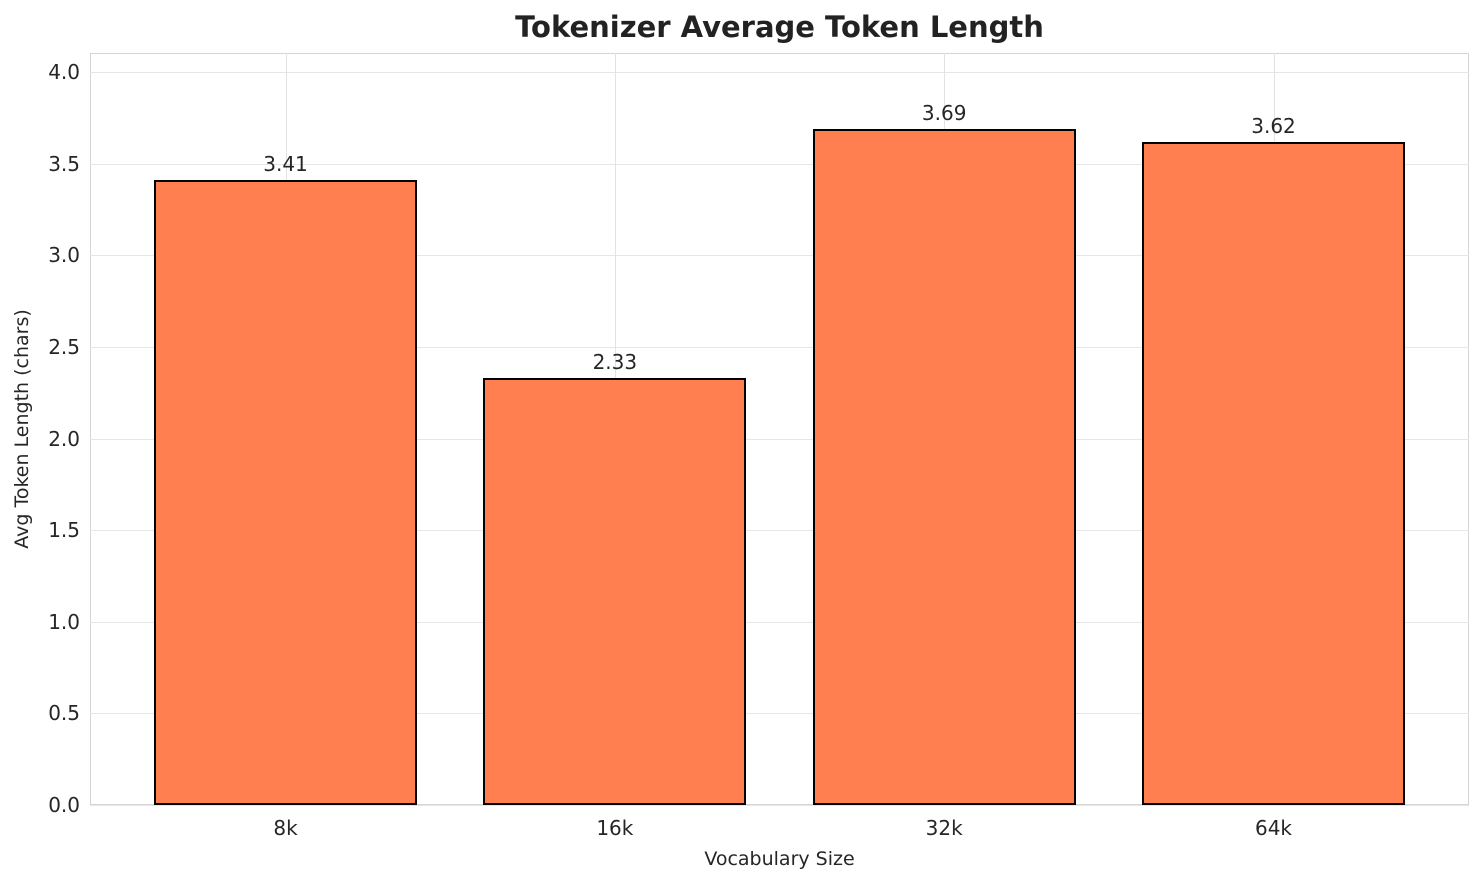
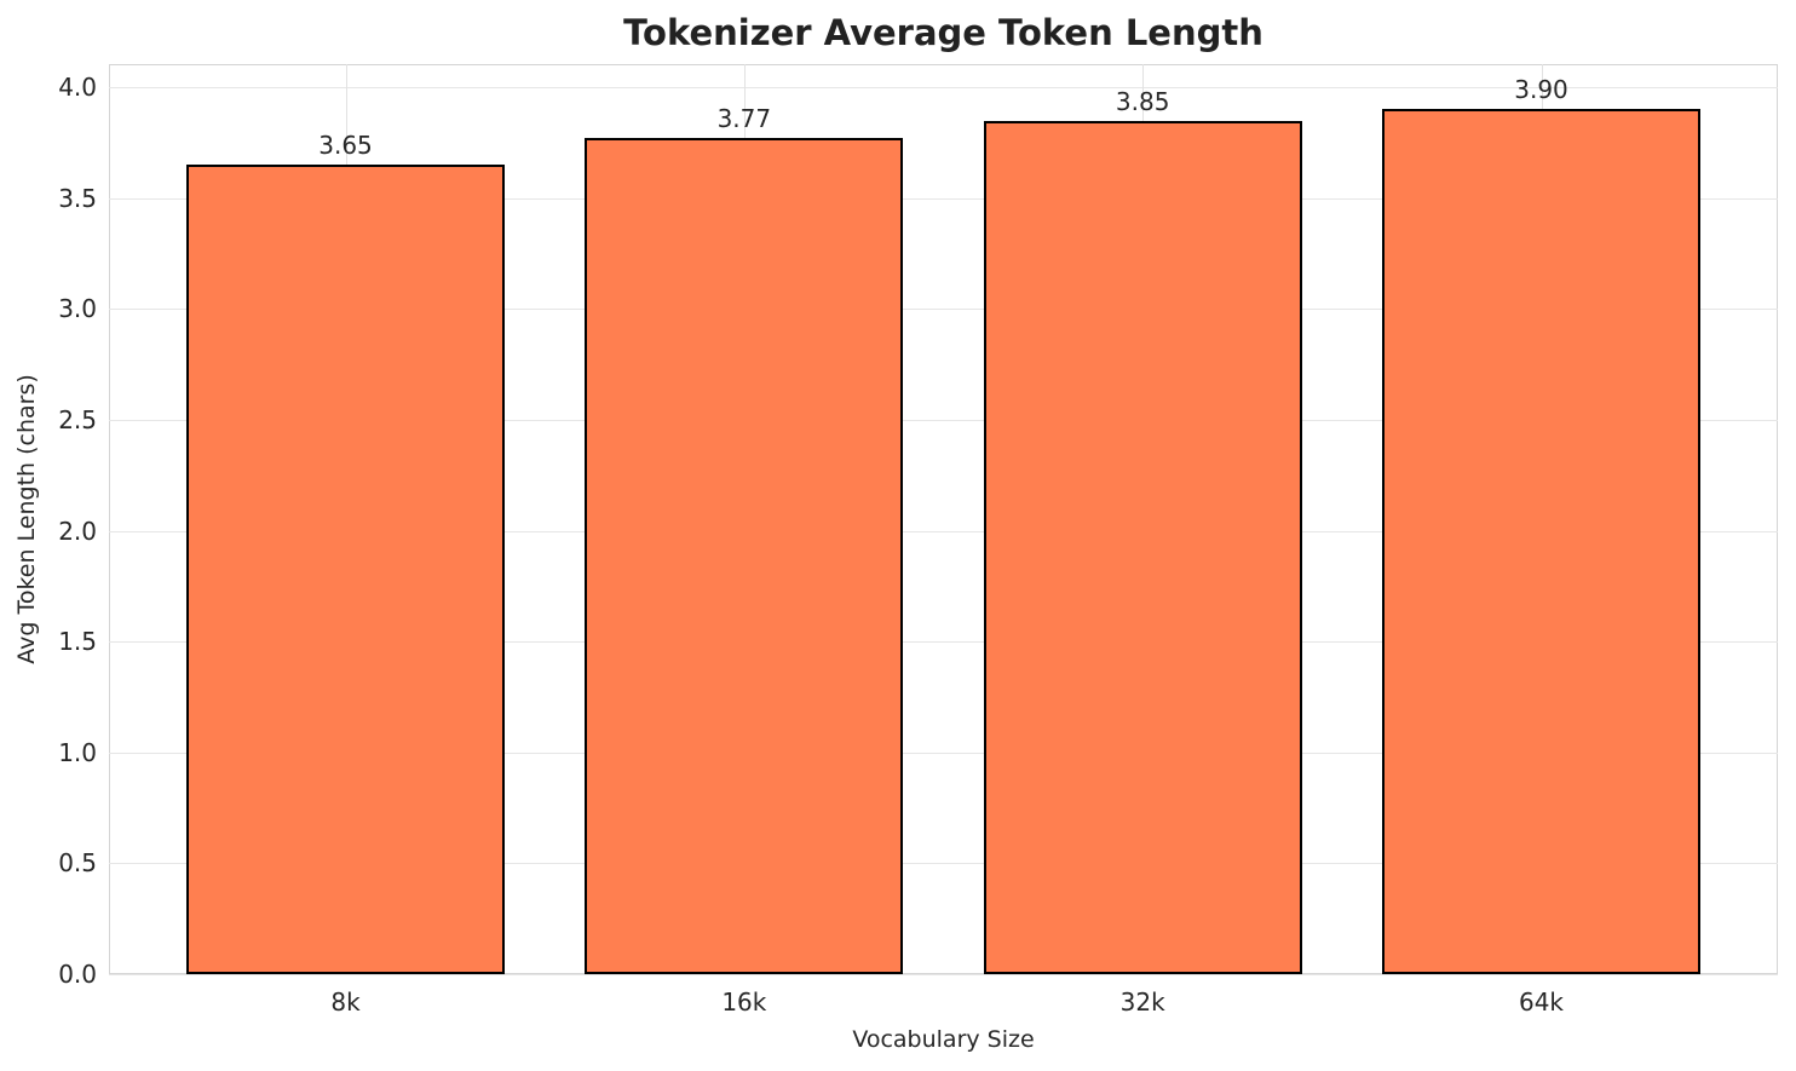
8k: 3.41 -> 3.65
16k: 2.33 -> 3.77
32k: 3.69 -> 3.85
64k: 3.62 -> 3.90
